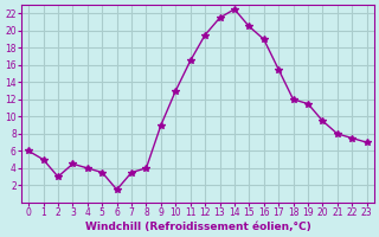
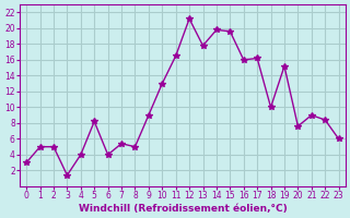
0: 6.0 -> 3.0
2: 3.0 -> 5.0
3: 4.5 -> 1.4
5: 3.5 -> 8.2
6: 1.5 -> 4.0
7: 3.5 -> 5.4
8: 4.0 -> 5.0
12: 19.5 -> 21.2
13: 21.5 -> 17.8
14: 22.5 -> 19.8
15: 20.5 -> 19.6
16: 19.0 -> 16.0
17: 15.5 -> 16.2
18: 12.0 -> 10.0
19: 11.5 -> 15.2
20: 9.5 -> 7.6
21: 8.0 -> 9.0
22: 7.5 -> 8.4
23: 7.0 -> 6.0
